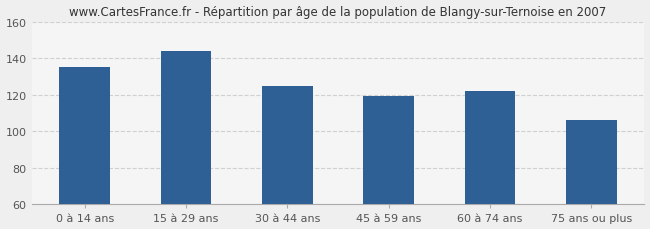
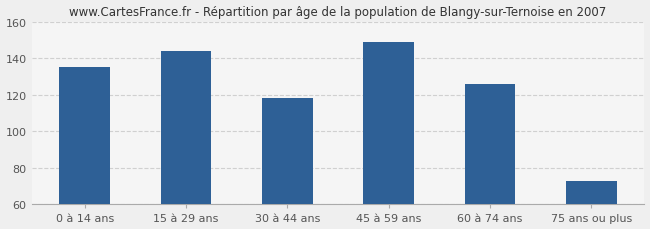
30 à 44 ans: 125 -> 118
45 à 59 ans: 119 -> 149
60 à 74 ans: 122 -> 126
75 ans ou plus: 106 -> 73
